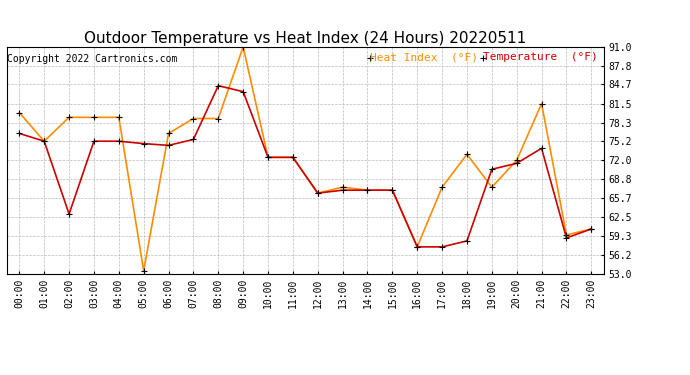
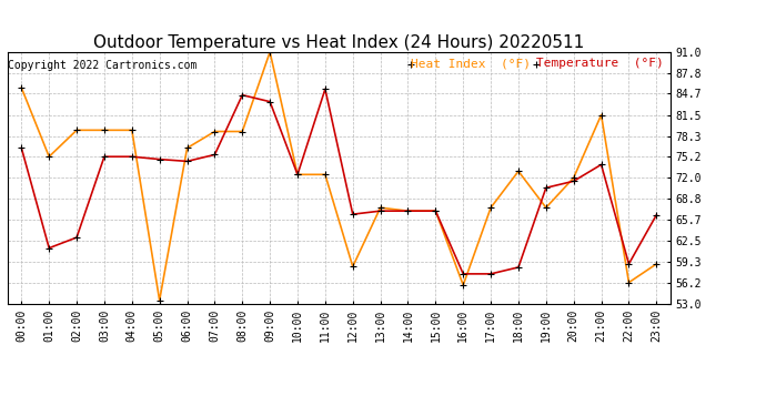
Heat Index (°F)/00:00: 80.0 -> 85.6
Temperature (°F)/01:00: 75.2 -> 61.4
Temperature (°F)/11:00: 72.5 -> 85.4
Heat Index (°F)/12:00: 66.5 -> 58.6
Heat Index (°F)/16:00: 57.5 -> 55.8
Heat Index (°F)/22:00: 59.5 -> 56.2
Temperature (°F)/23:00: 60.5 -> 66.4
Heat Index (°F)/23:00: 60.5 -> 59.0
